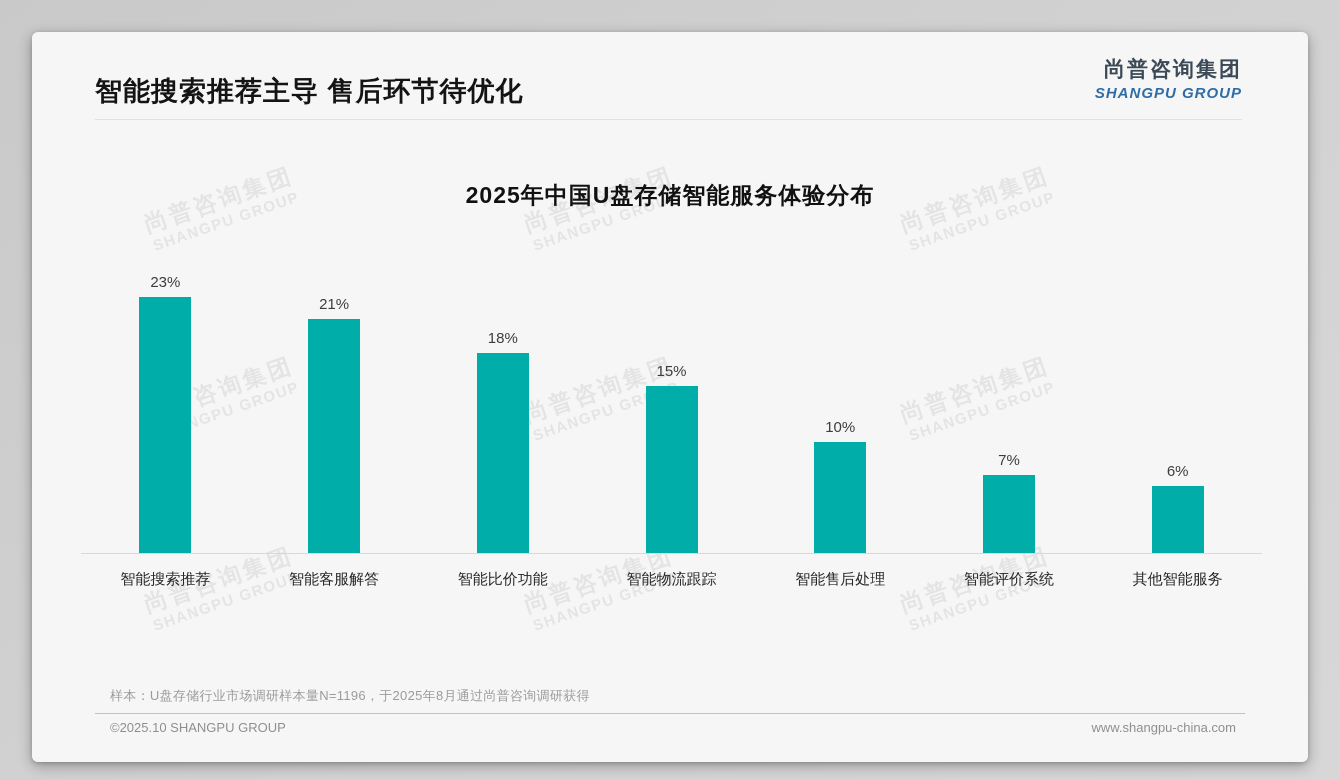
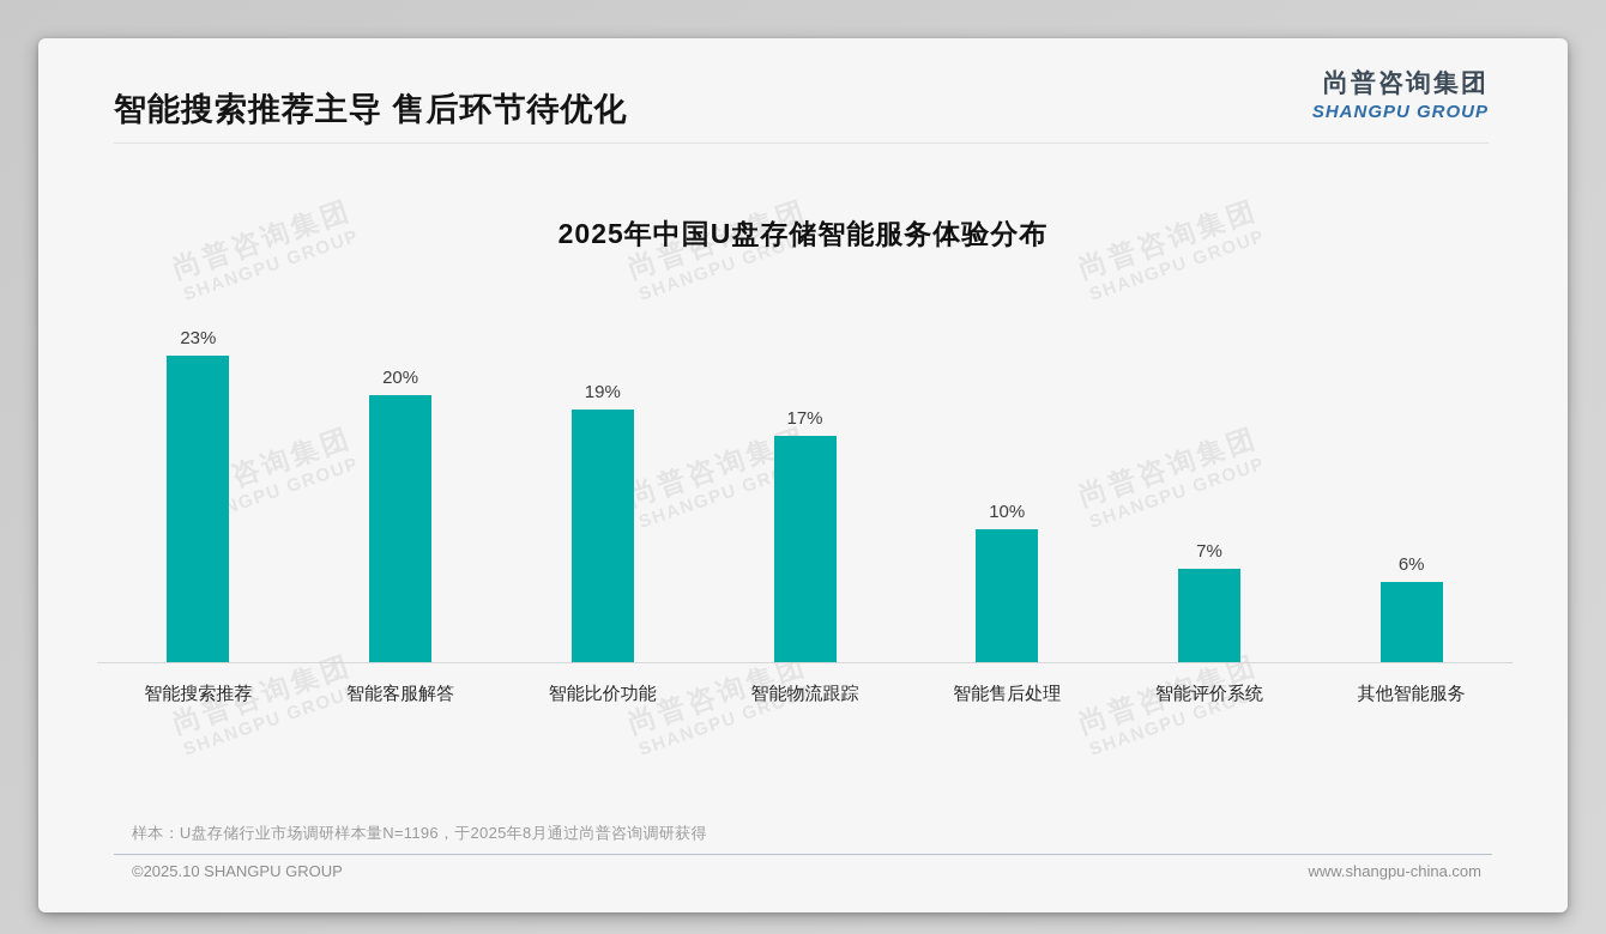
智能客服解答: 21% -> 20%
智能比价功能: 18% -> 19%
智能物流跟踪: 15% -> 17%
